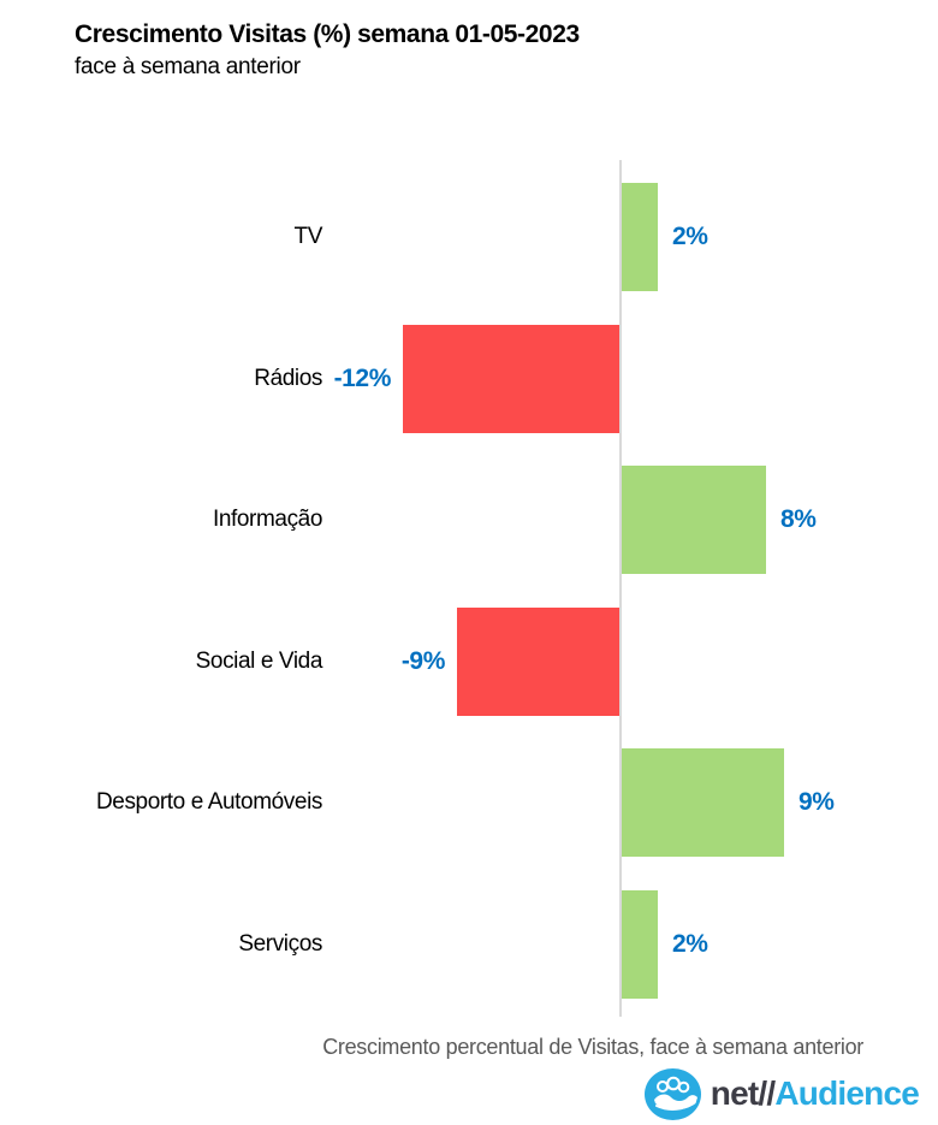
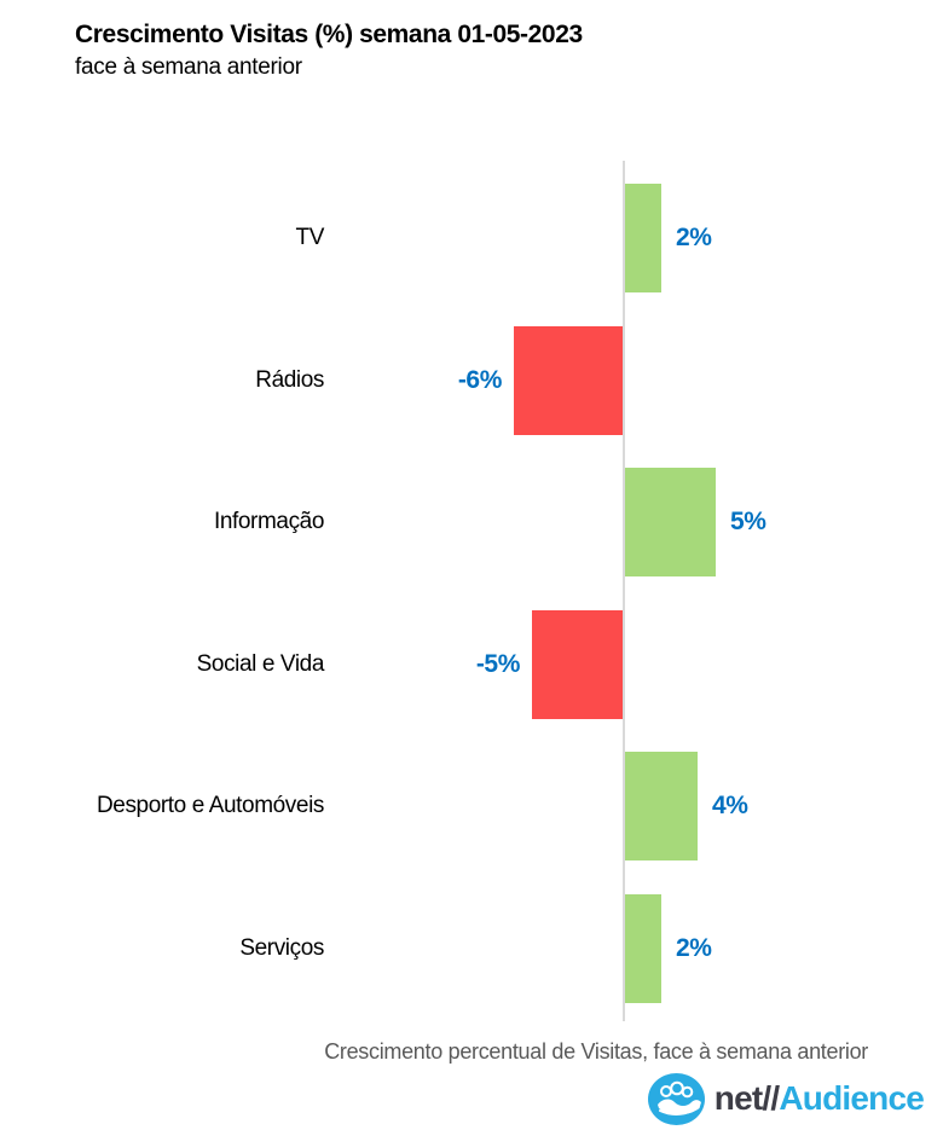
Rádios: -12% -> -6%
Informação: 8% -> 5%
Social e Vida: -9% -> -5%
Desporto e Automóveis: 9% -> 4%
